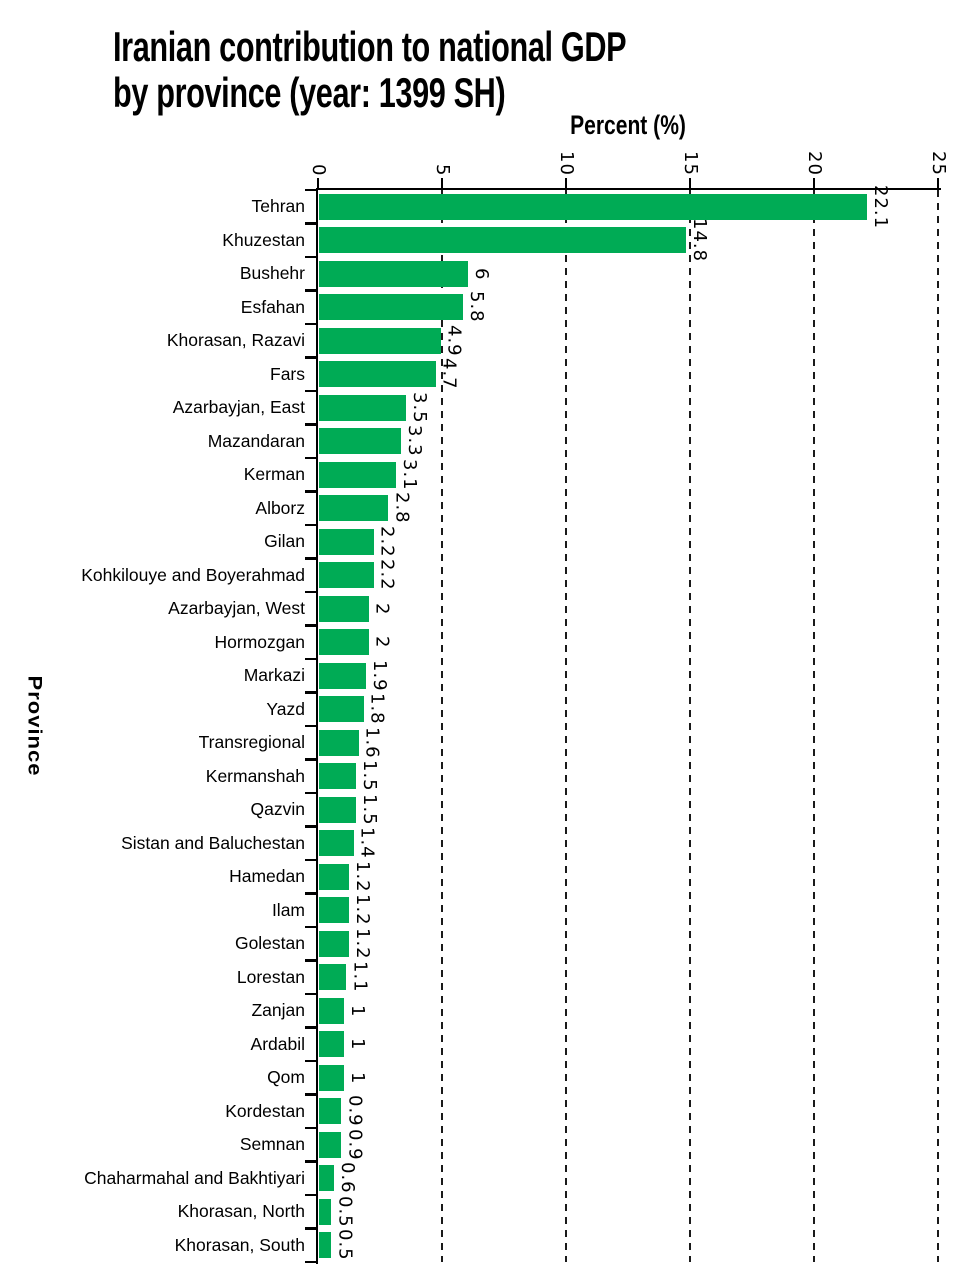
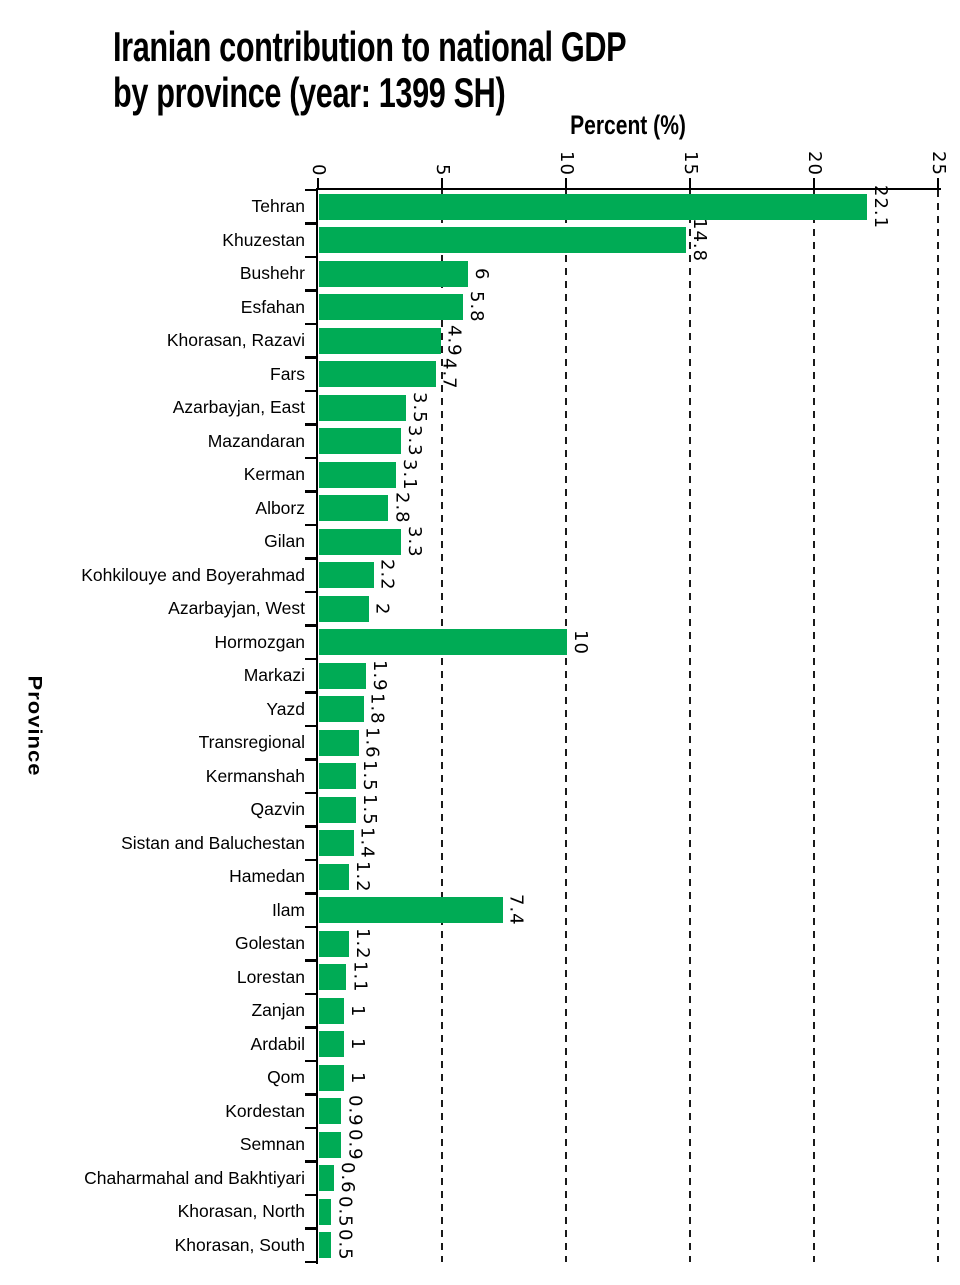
Gilan: 2.2 -> 3.3
Hormozgan: 2 -> 10
Ilam: 1.2 -> 7.4
